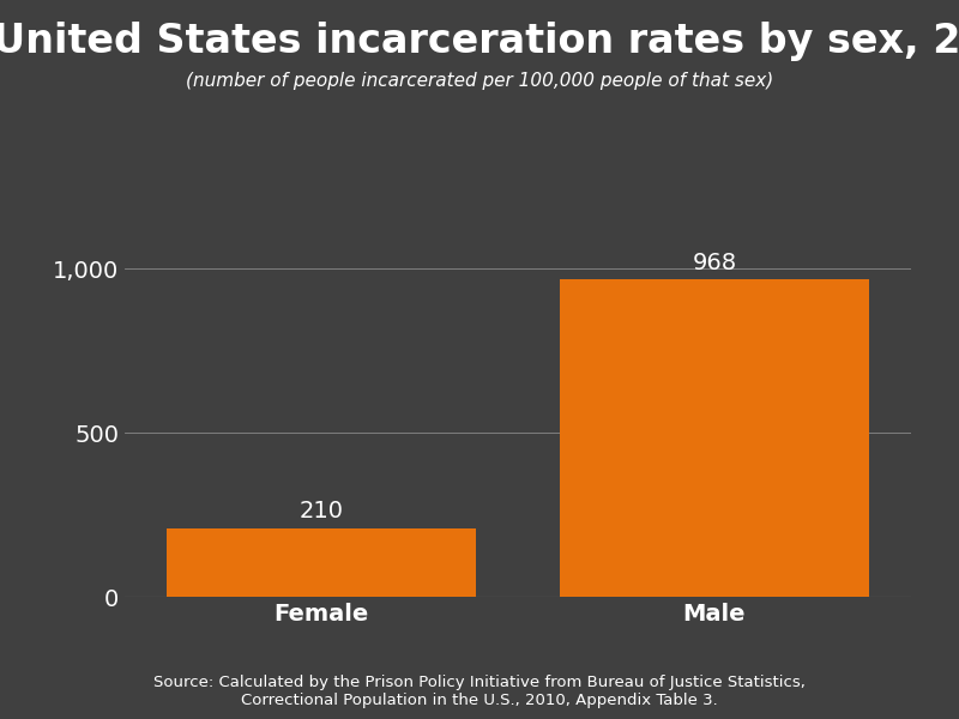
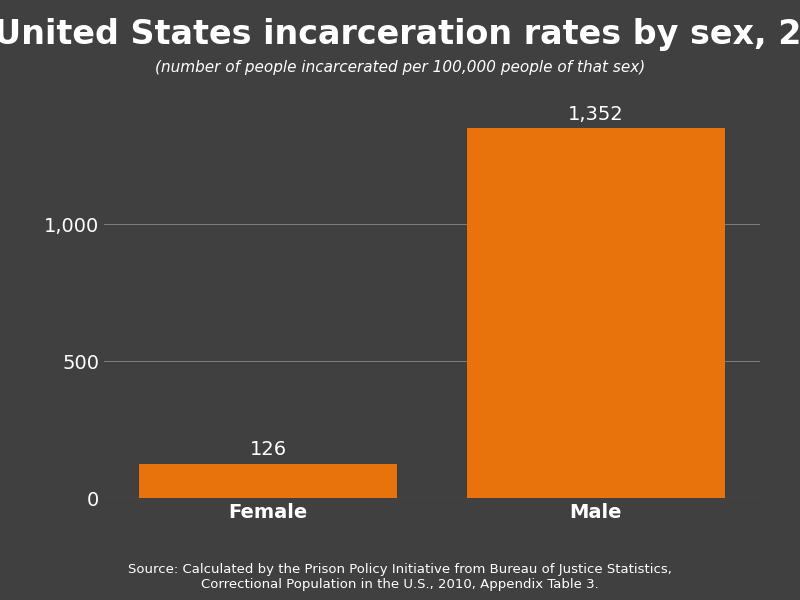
Female: 210 -> 126
Male: 968 -> 1,352
